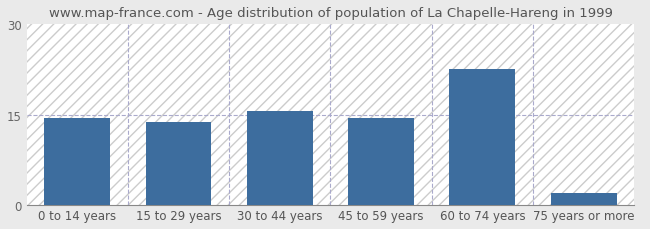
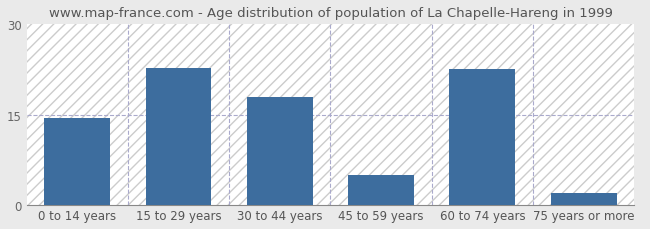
15 to 29 years: 13.8 -> 22.8
30 to 44 years: 15.6 -> 18.0
45 to 59 years: 14.5 -> 5.0
